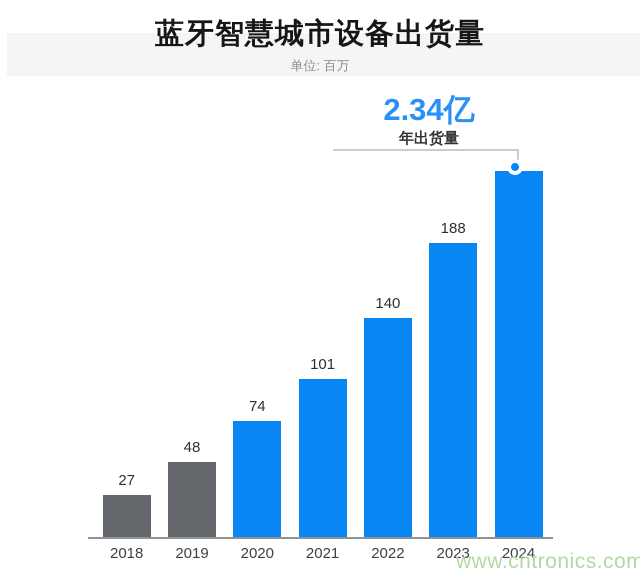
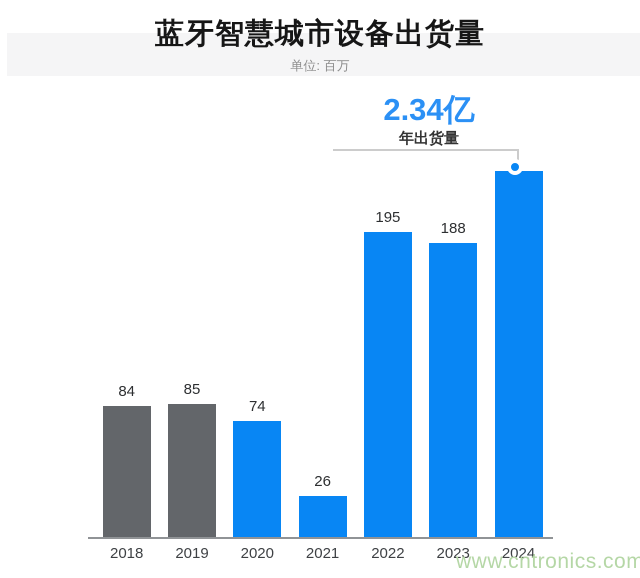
2018: 27 -> 84
2019: 48 -> 85
2021: 101 -> 26
2022: 140 -> 195
